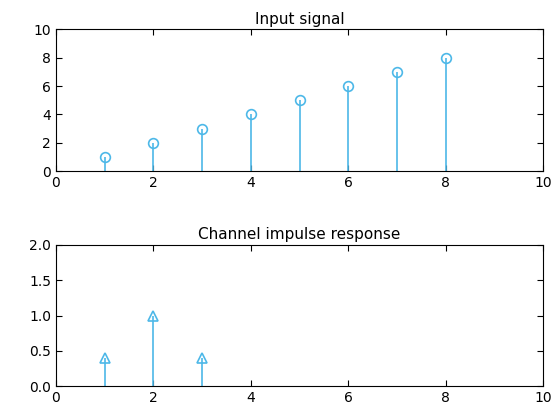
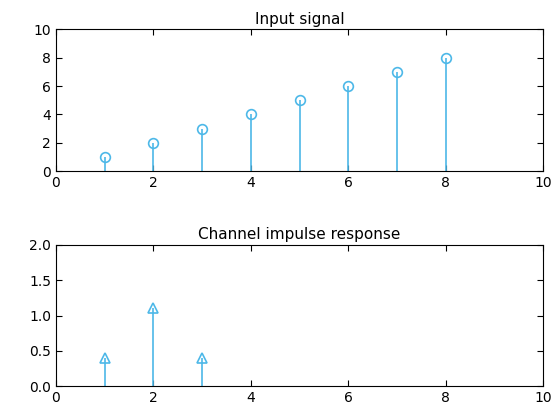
Channel impulse response/2: 1.0 -> 1.1
